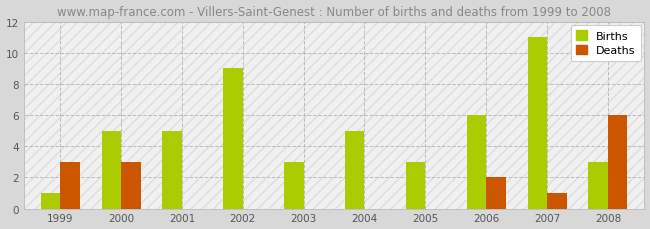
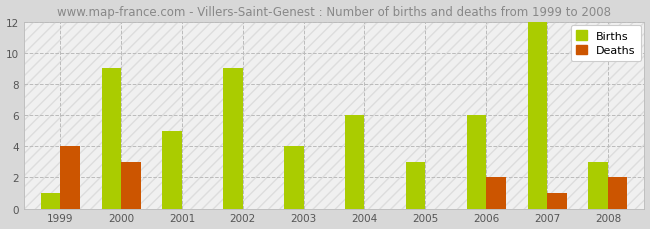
Deaths/1999: 3 -> 4
Births/2000: 5 -> 9
Births/2003: 3 -> 4
Births/2004: 5 -> 6
Births/2007: 11 -> 12
Deaths/2008: 6 -> 2
